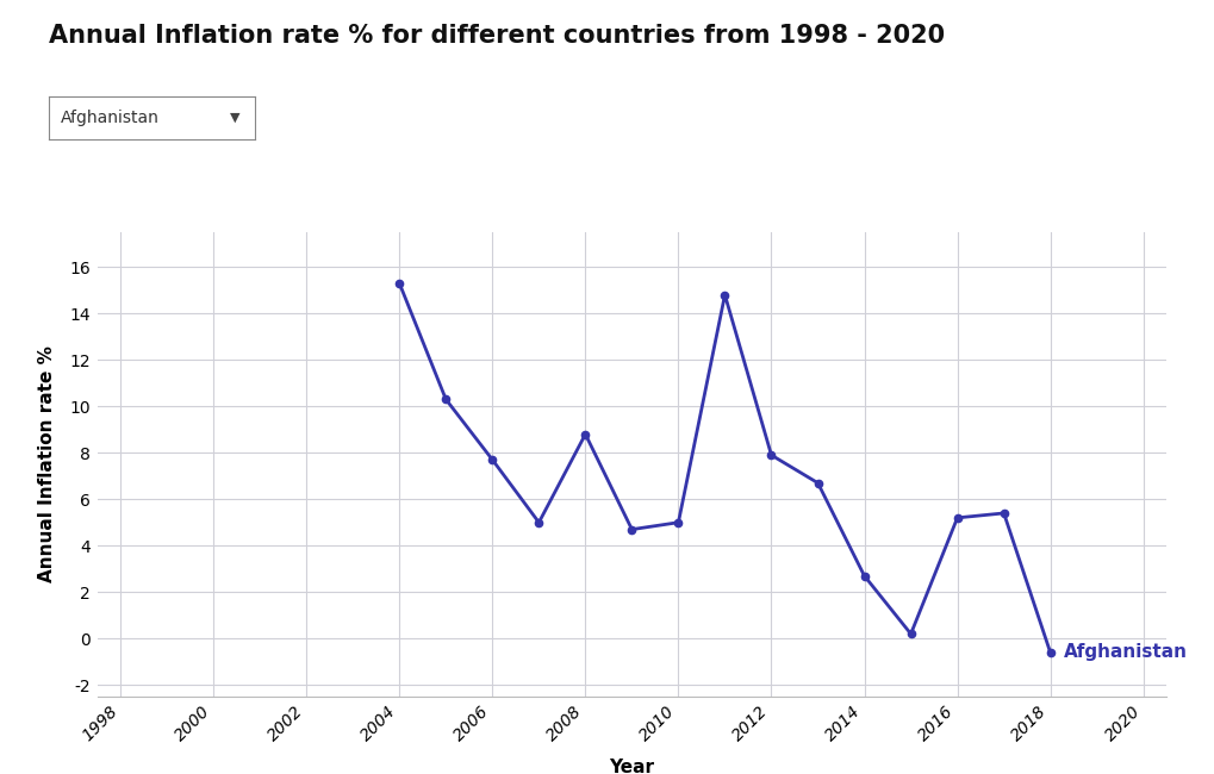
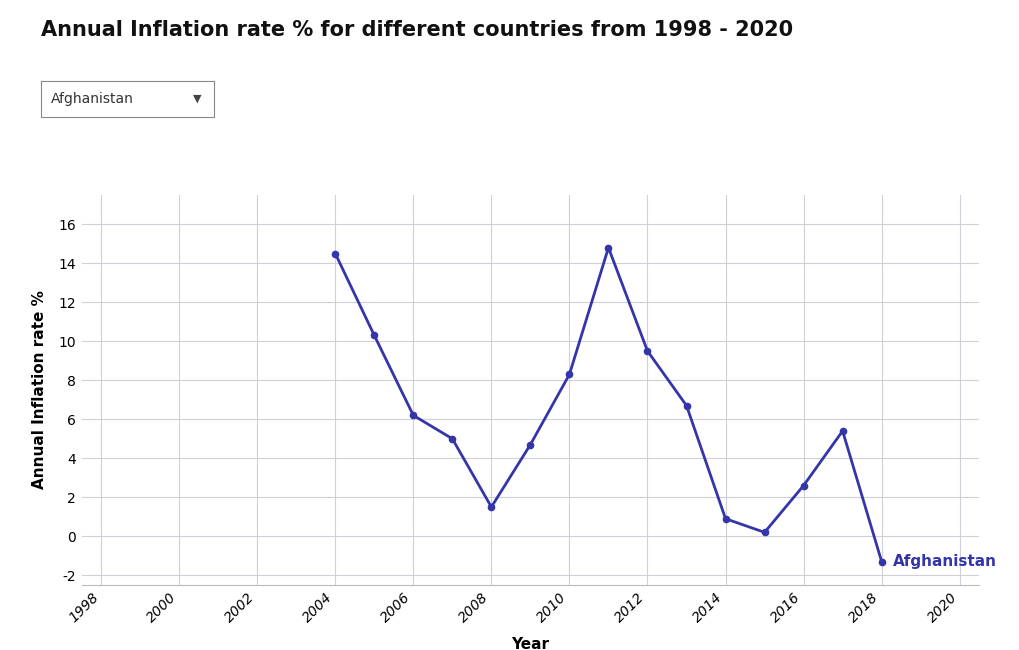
2004: 15.3 -> 14.5
2006: 7.7 -> 6.2
2008: 8.8 -> 1.5
2010: 5.0 -> 8.3
2012: 7.9 -> 9.5
2014: 2.7 -> 0.9
2016: 5.2 -> 2.6
2018: -0.6 -> -1.3
